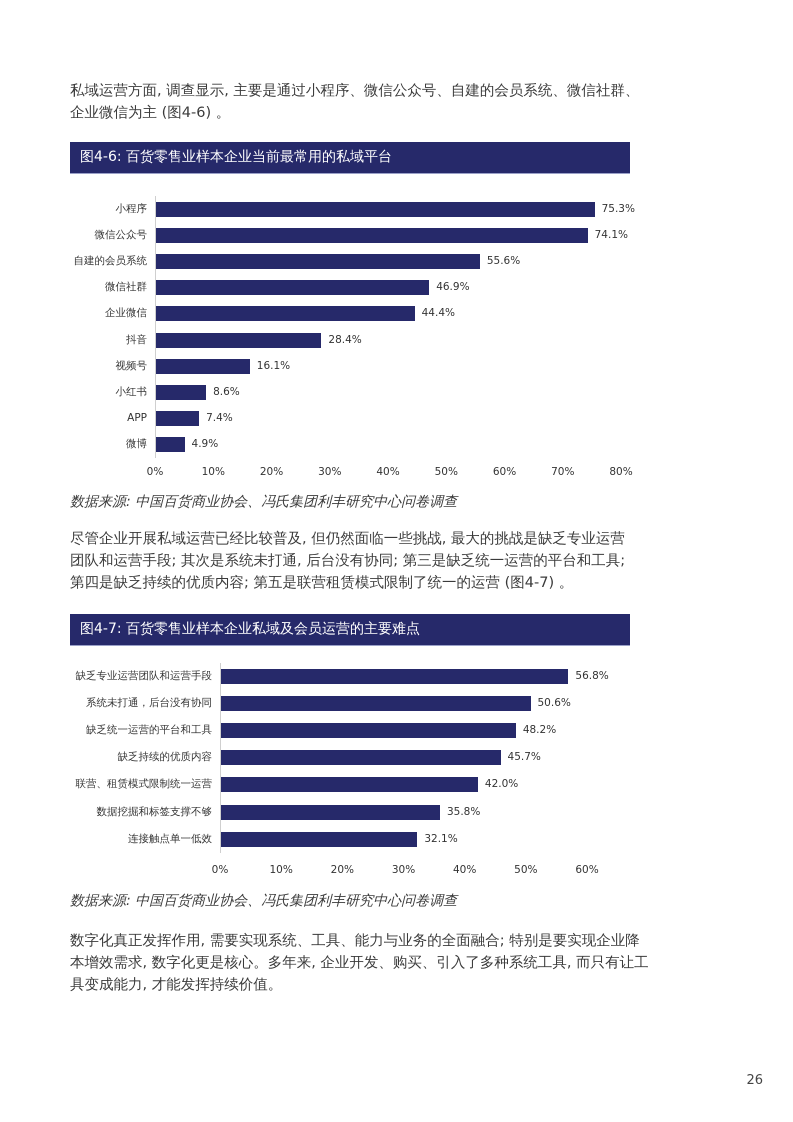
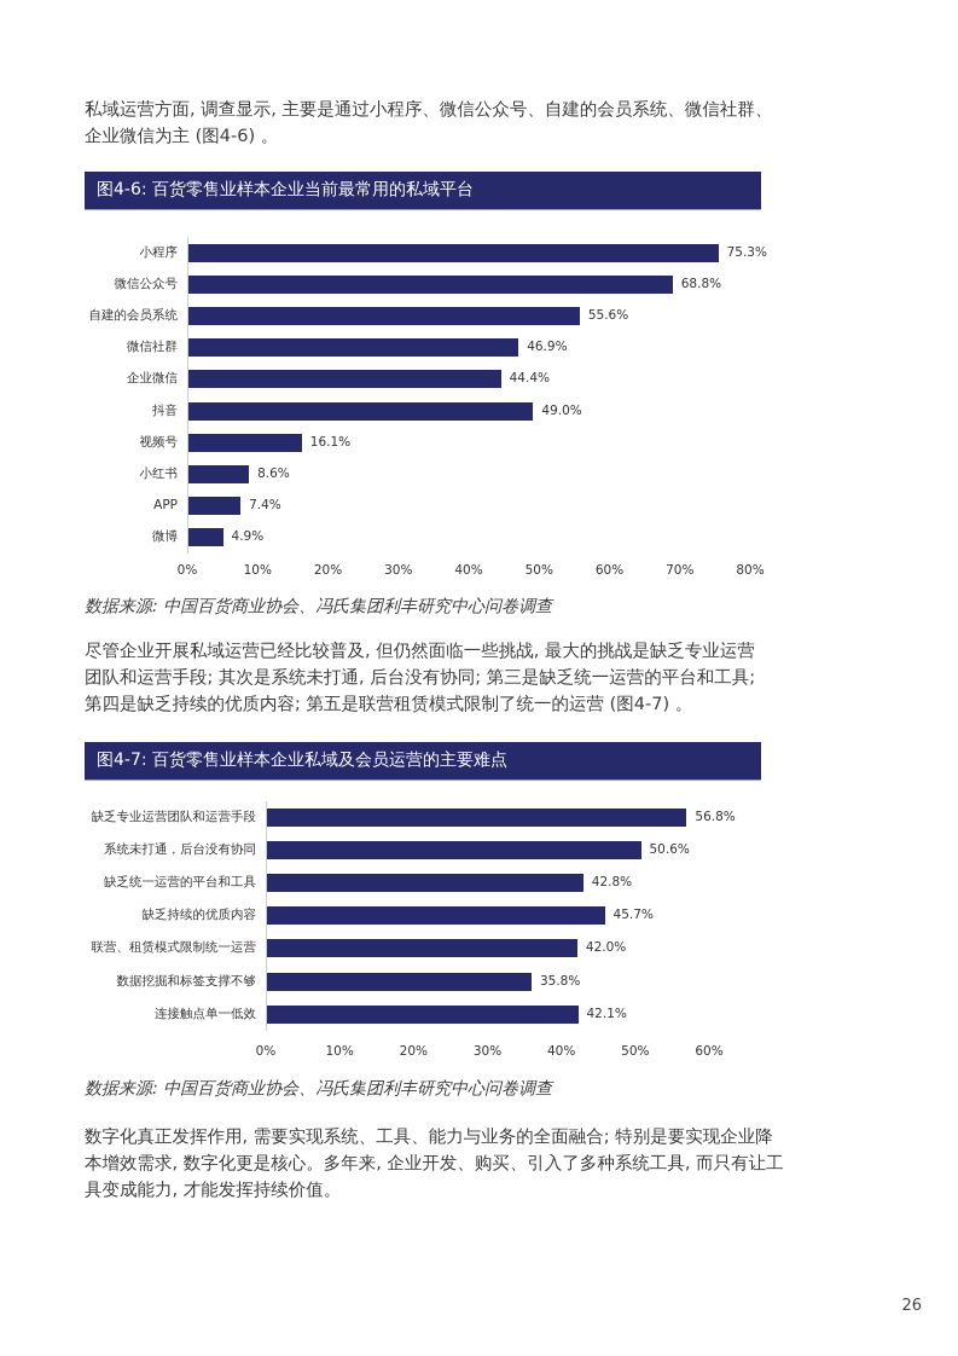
图4-6: 百货零售业样本企业当前最常用的私域平台/微信公众号: 74.1% -> 68.8%
图4-6: 百货零售业样本企业当前最常用的私域平台/抖音: 28.4% -> 49.0%
图4-7: 百货零售业样本企业私域及会员运营的主要难点/缺乏统一运营的平台和工具: 48.2% -> 42.8%
图4-7: 百货零售业样本企业私域及会员运营的主要难点/连接触点单一低效: 32.1% -> 42.1%
